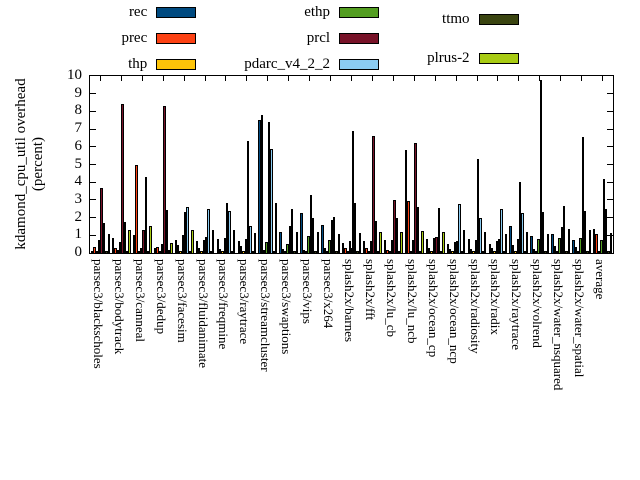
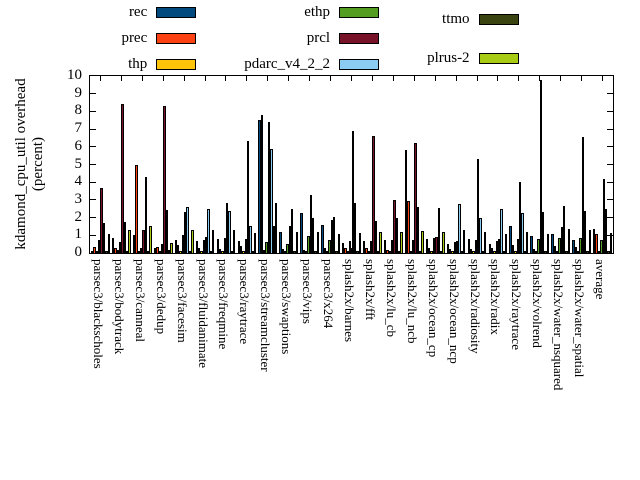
ttmo/parsec3/streamcluster: 0.1 -> 1.5
